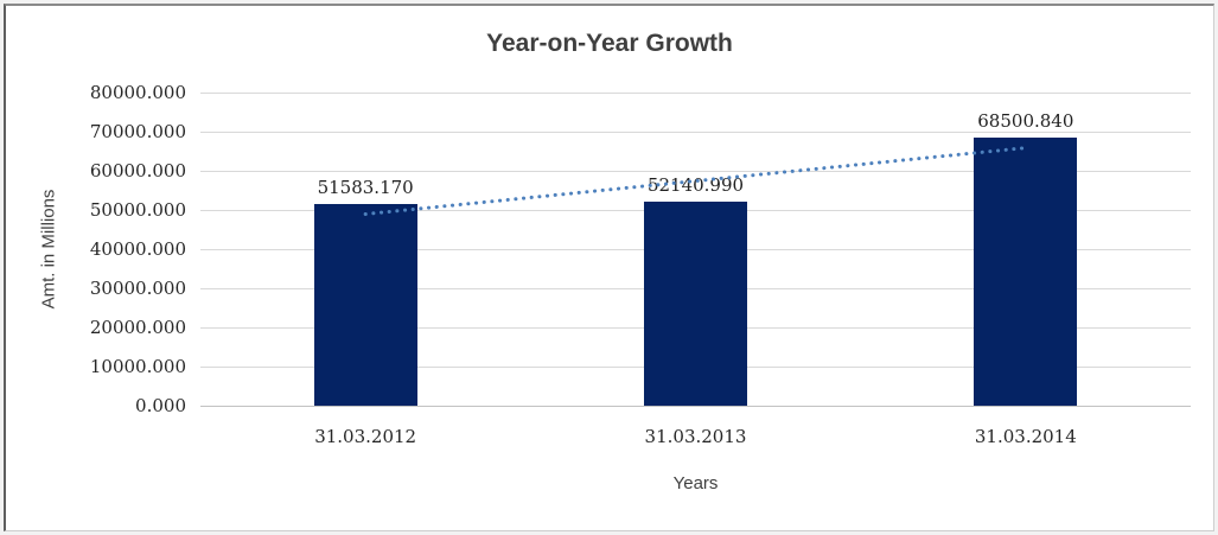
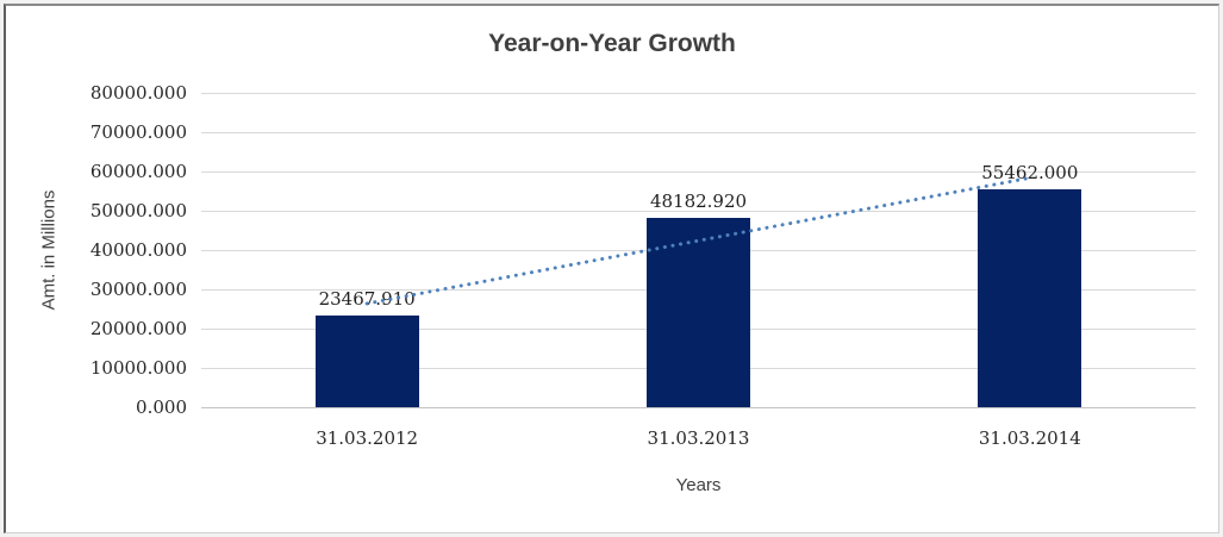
31.03.2012: 51583.170 -> 23467.910
31.03.2013: 52140.990 -> 48182.920
31.03.2014: 68500.840 -> 55462.000
